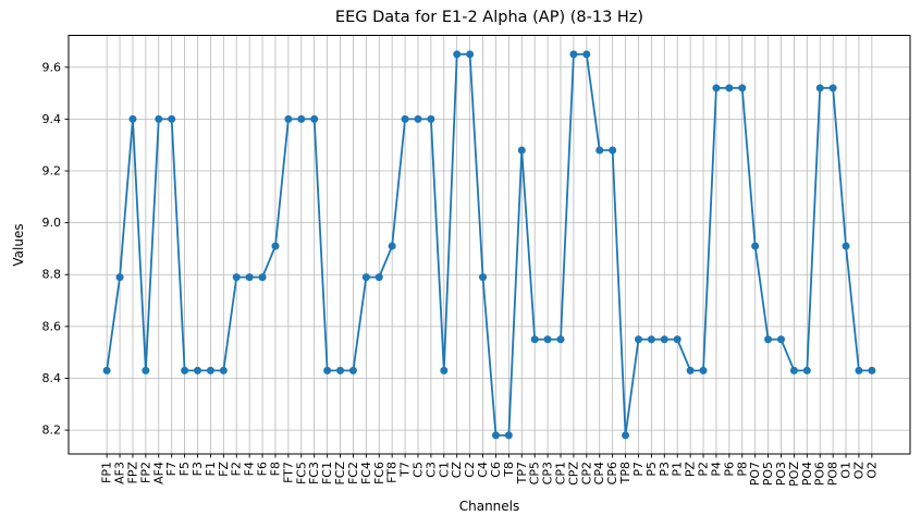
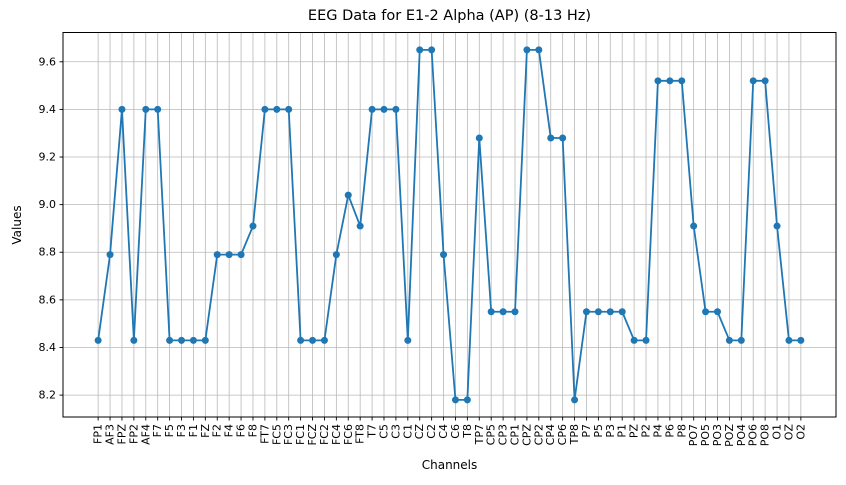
FC6: 8.79 -> 9.04
